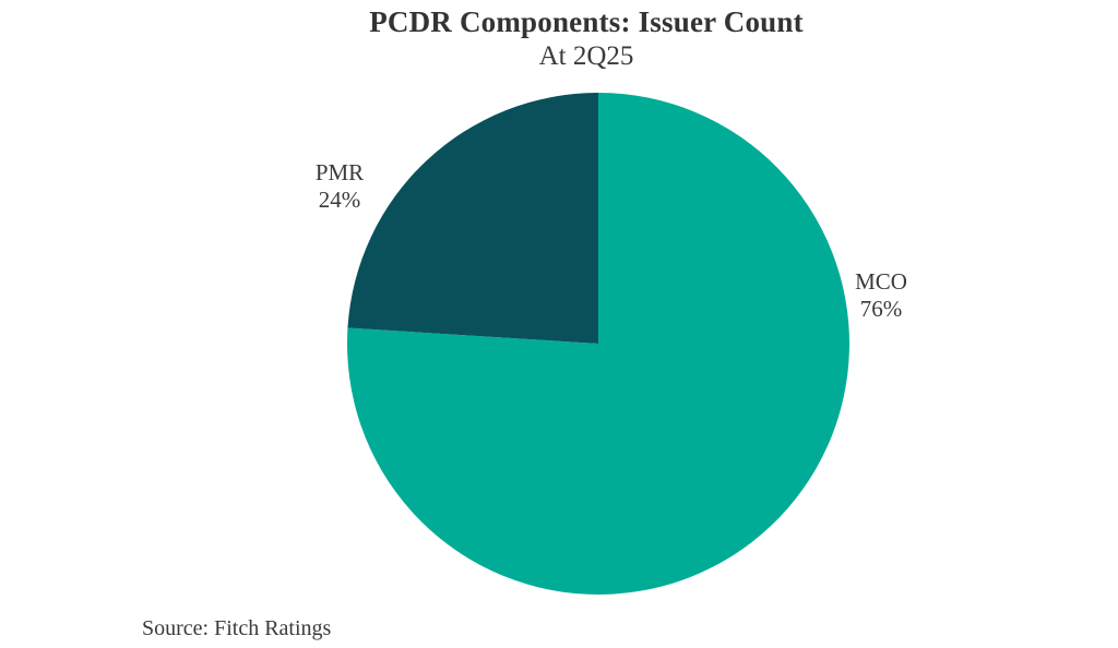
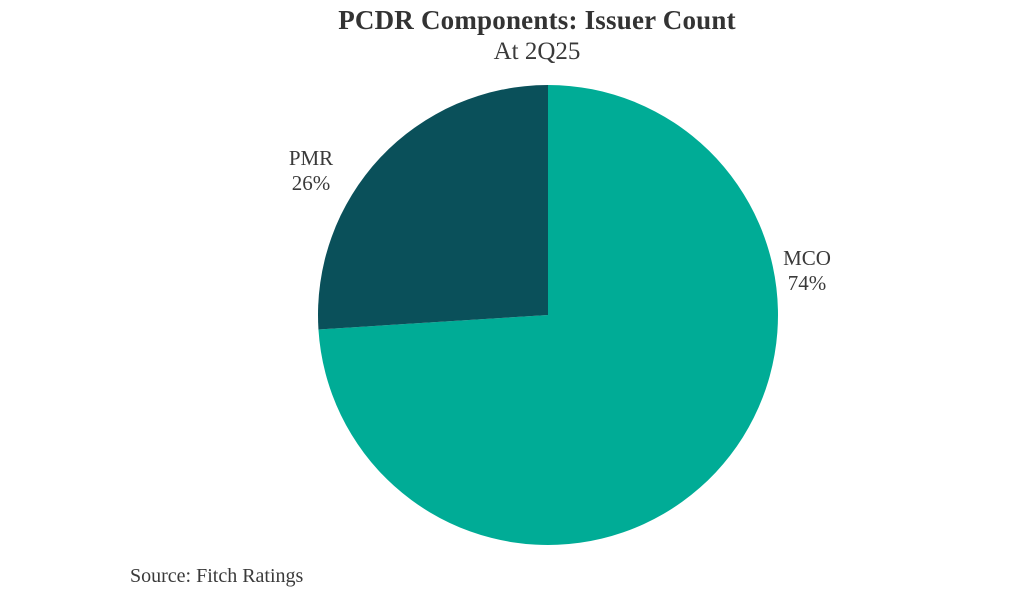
MCO: 76% -> 74%
PMR: 24% -> 26%
